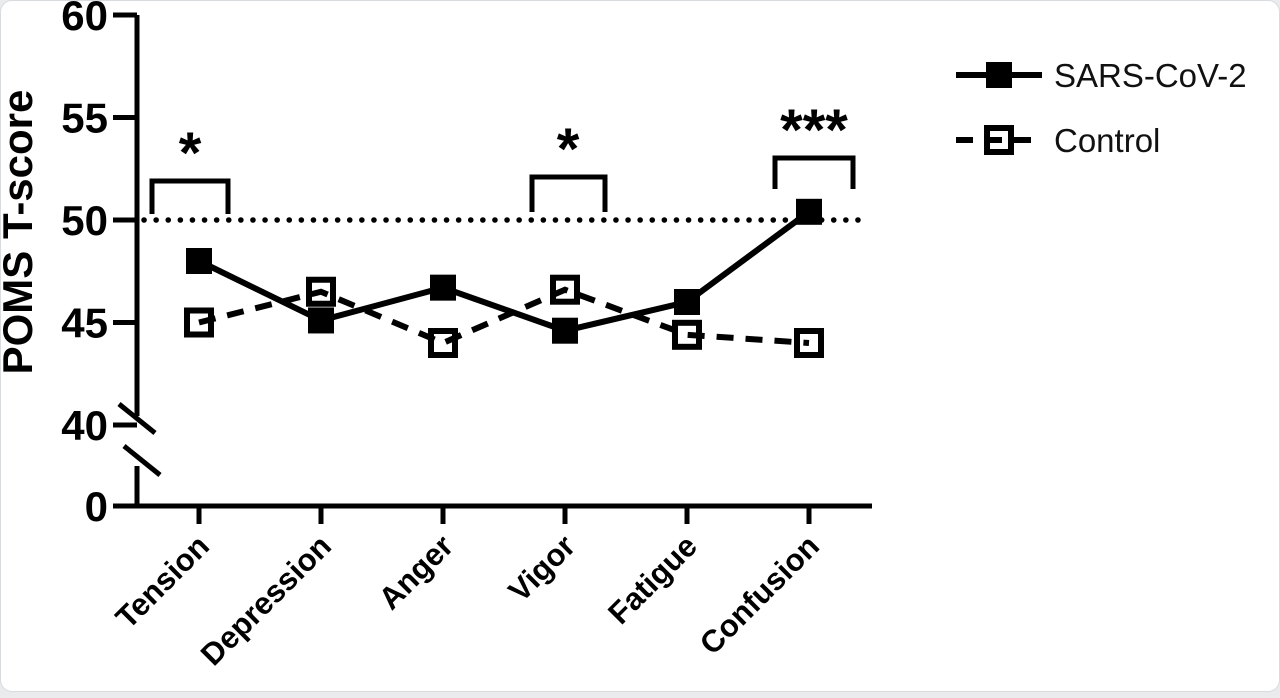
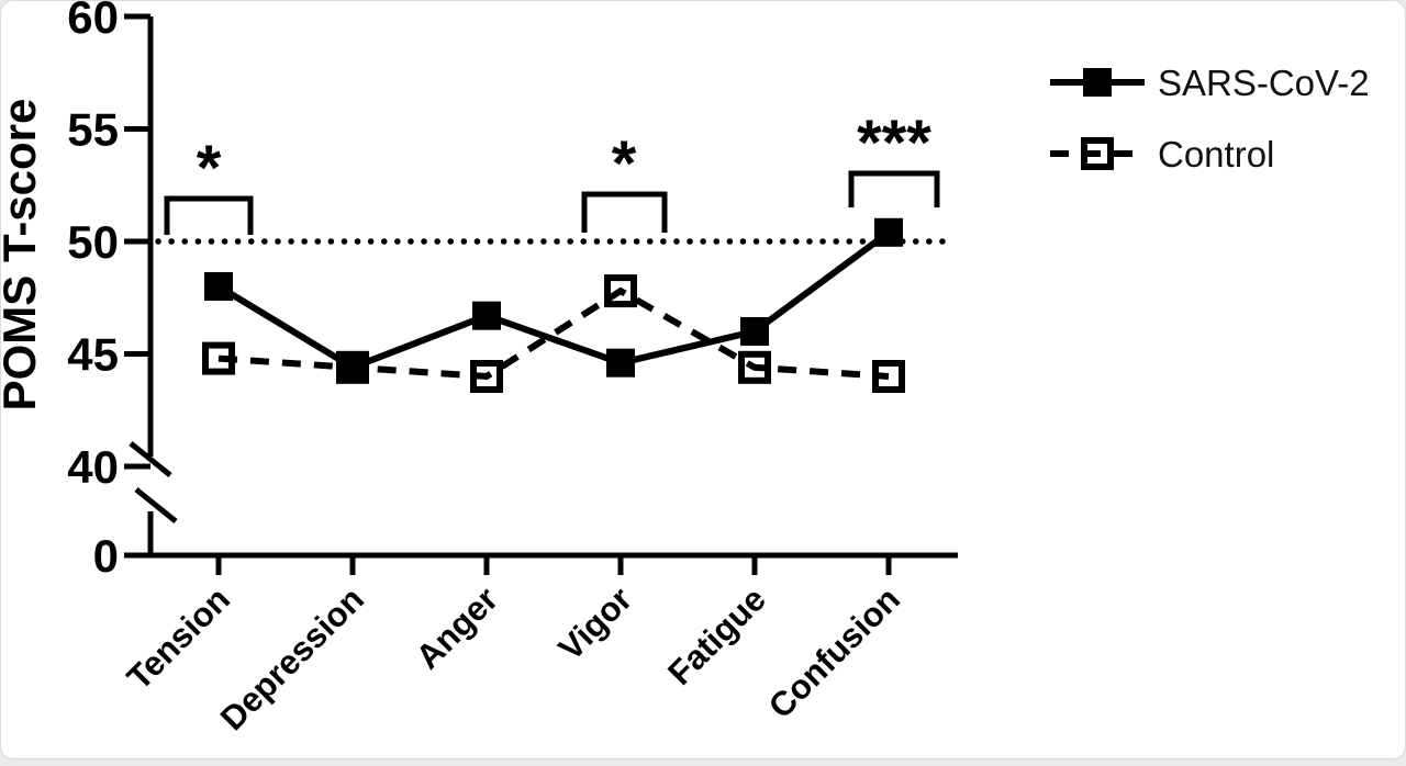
Control/Tension: 45.0 -> 44.8
SARS-CoV-2/Depression: 45.1 -> 44.4
Control/Depression: 46.5 -> 44.4
Control/Vigor: 46.6 -> 47.8
